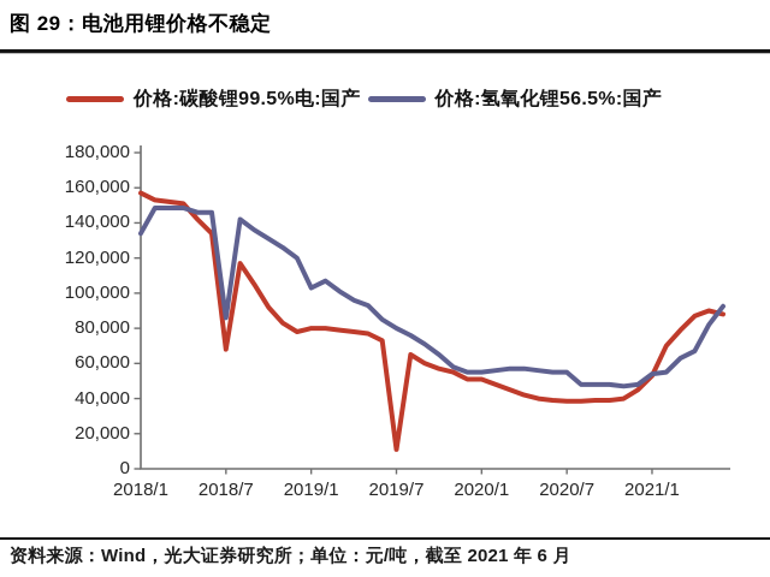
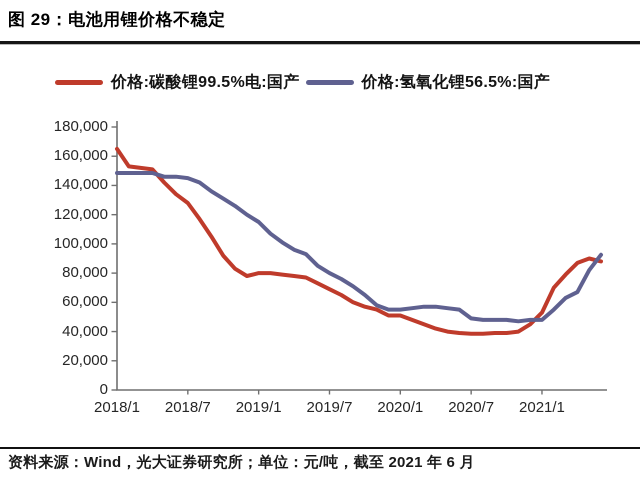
价格:碳酸锂99.5%电:国产/2018/1: 157000 -> 165000
价格:氢氧化锂56.5%:国产/2018/1: 134000 -> 148000
价格:碳酸锂99.5%电:国产/2018/7: 68000 -> 128000
价格:氢氧化锂56.5%:国产/2018/7: 86000 -> 145000
价格:氢氧化锂56.5%:国产/2019/1: 103000 -> 115000
价格:碳酸锂99.5%电:国产/2019/7: 11000 -> 69000
价格:氢氧化锂56.5%:国产/2020/7: 55000 -> 49000
价格:氢氧化锂56.5%:国产/2021/1: 54000 -> 48000
